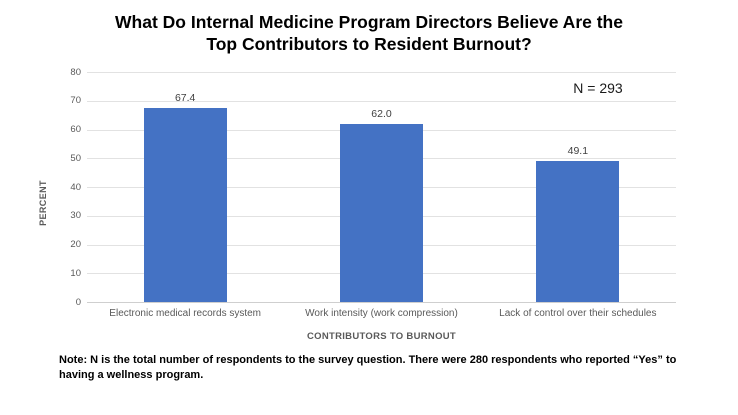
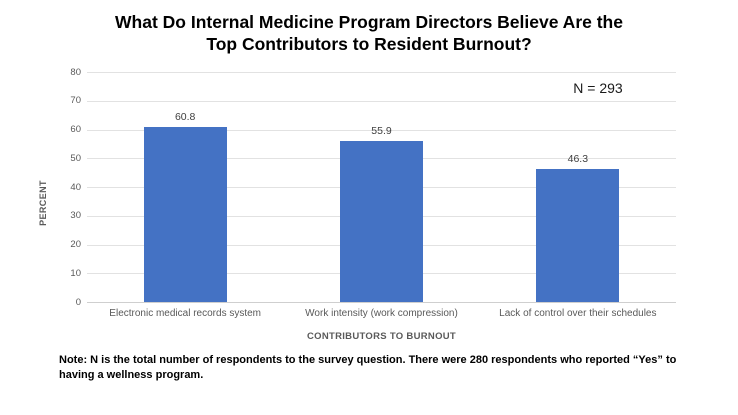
Electronic medical records system: 67.4 -> 60.8
Work intensity (work compression): 62.0 -> 55.9
Lack of control over their schedules: 49.1 -> 46.3
